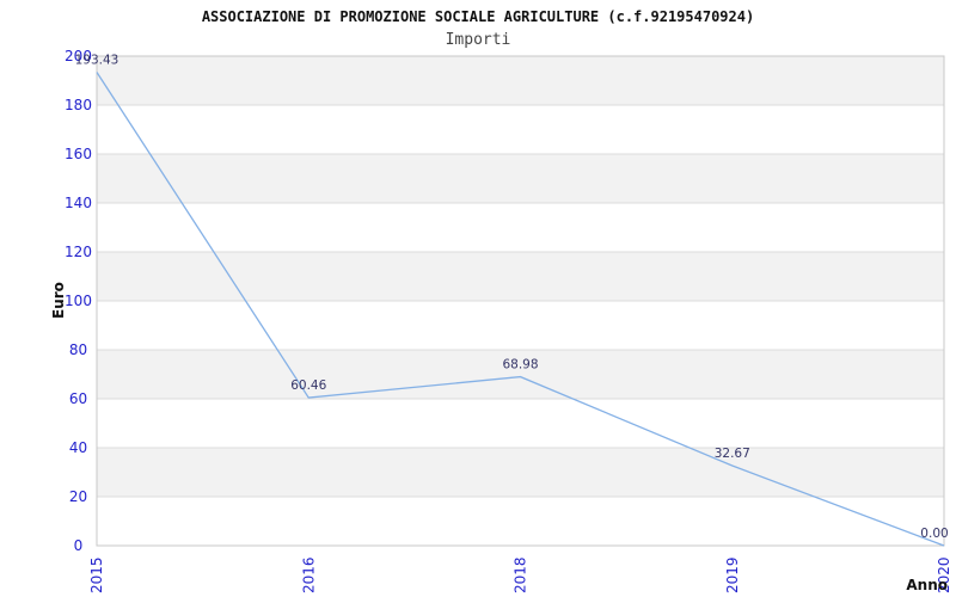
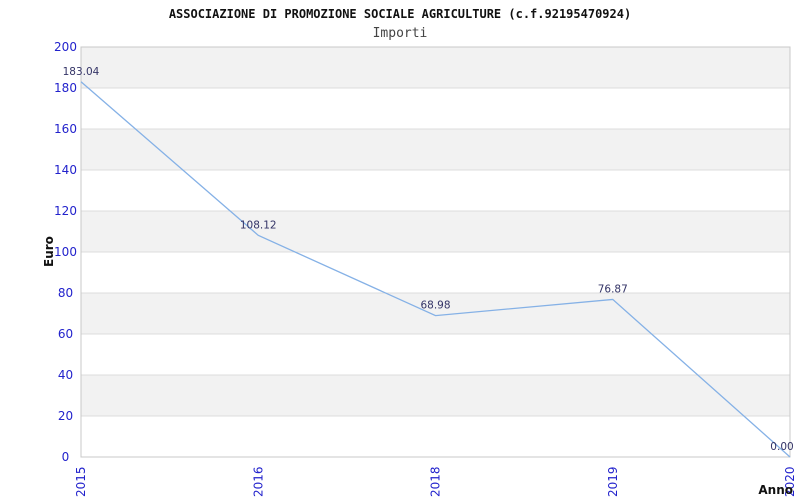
2015: 193.43 -> 183.04
2016: 60.46 -> 108.12
2019: 32.67 -> 76.87
